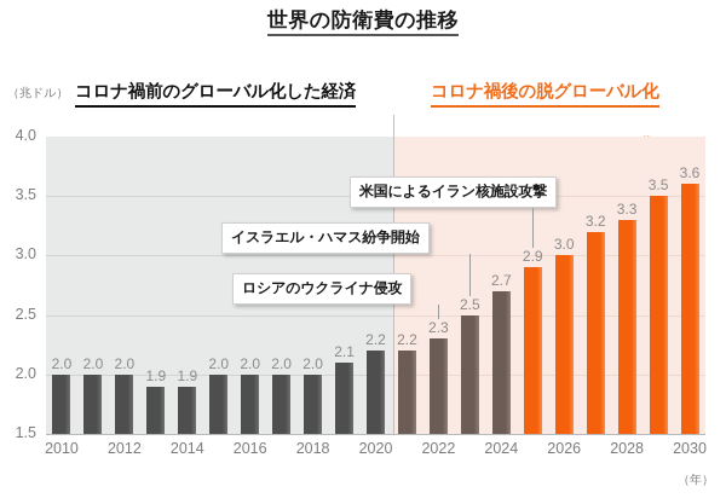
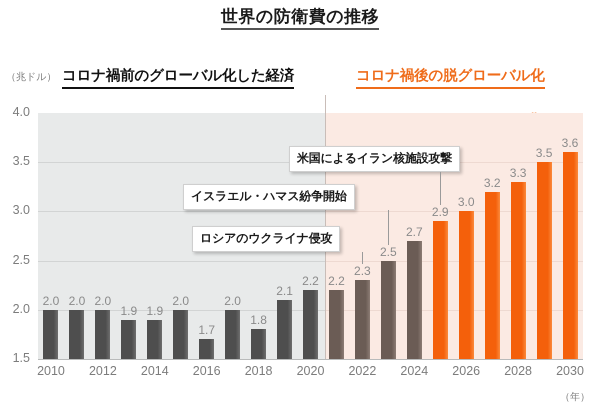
2016: 2.0 -> 1.7
2018: 2.0 -> 1.8
